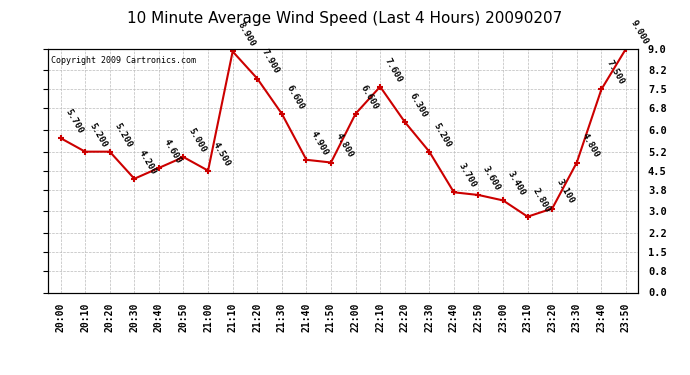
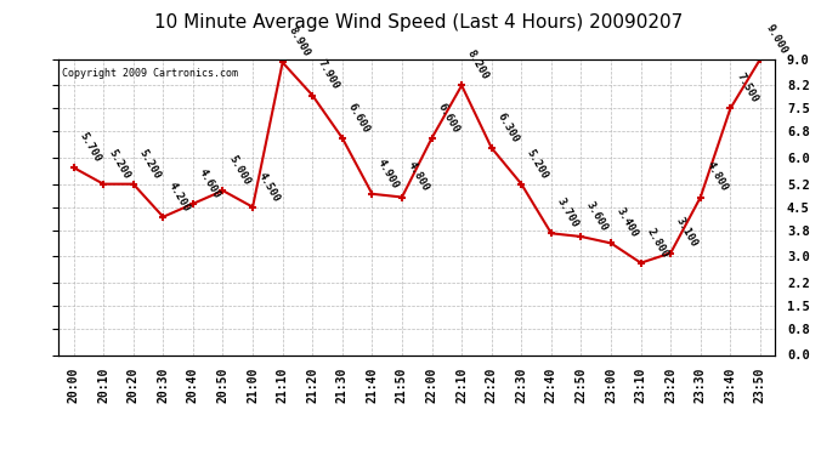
22:10: 7.600 -> 8.200
